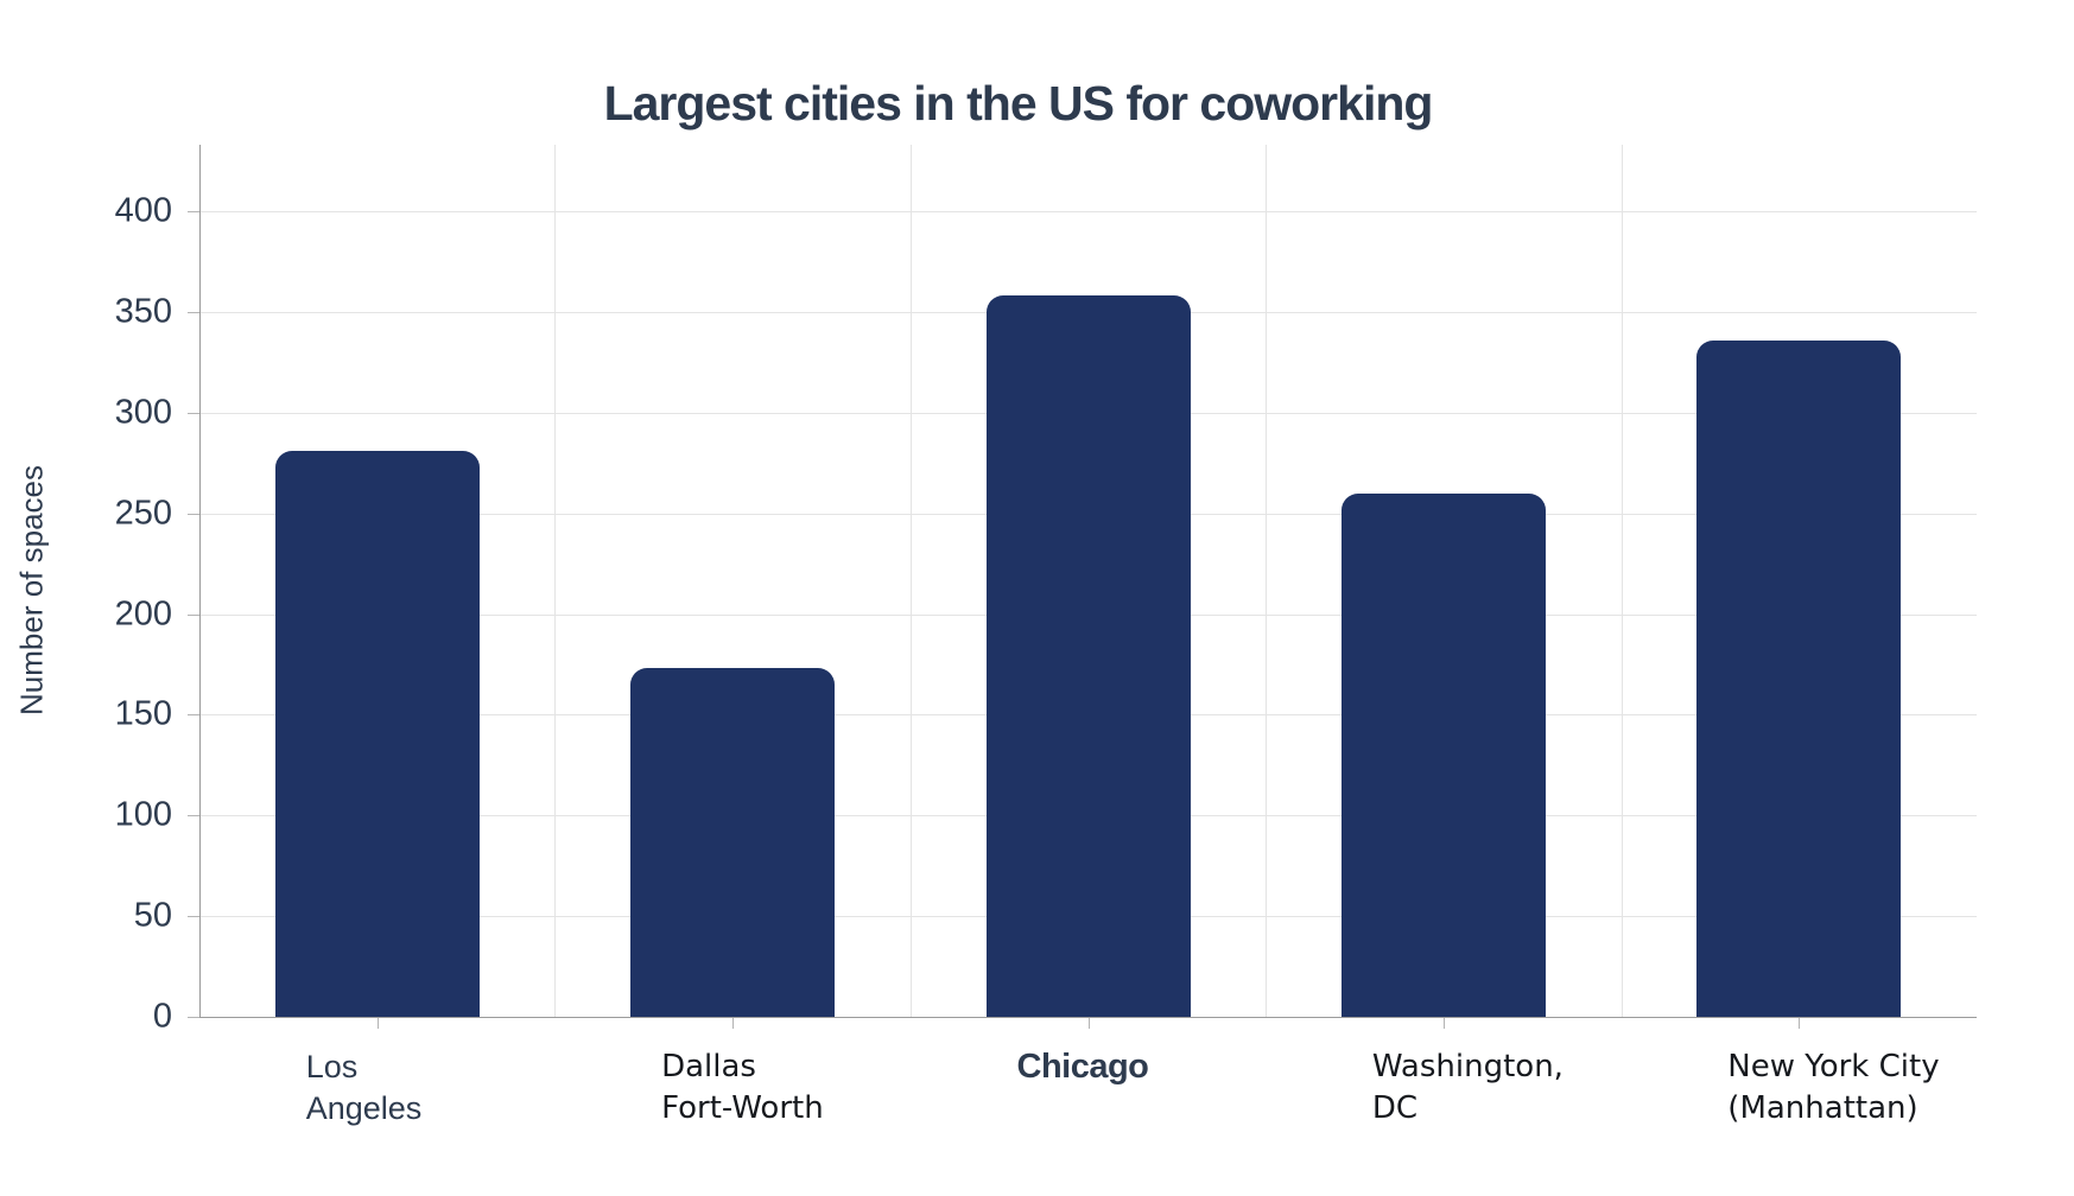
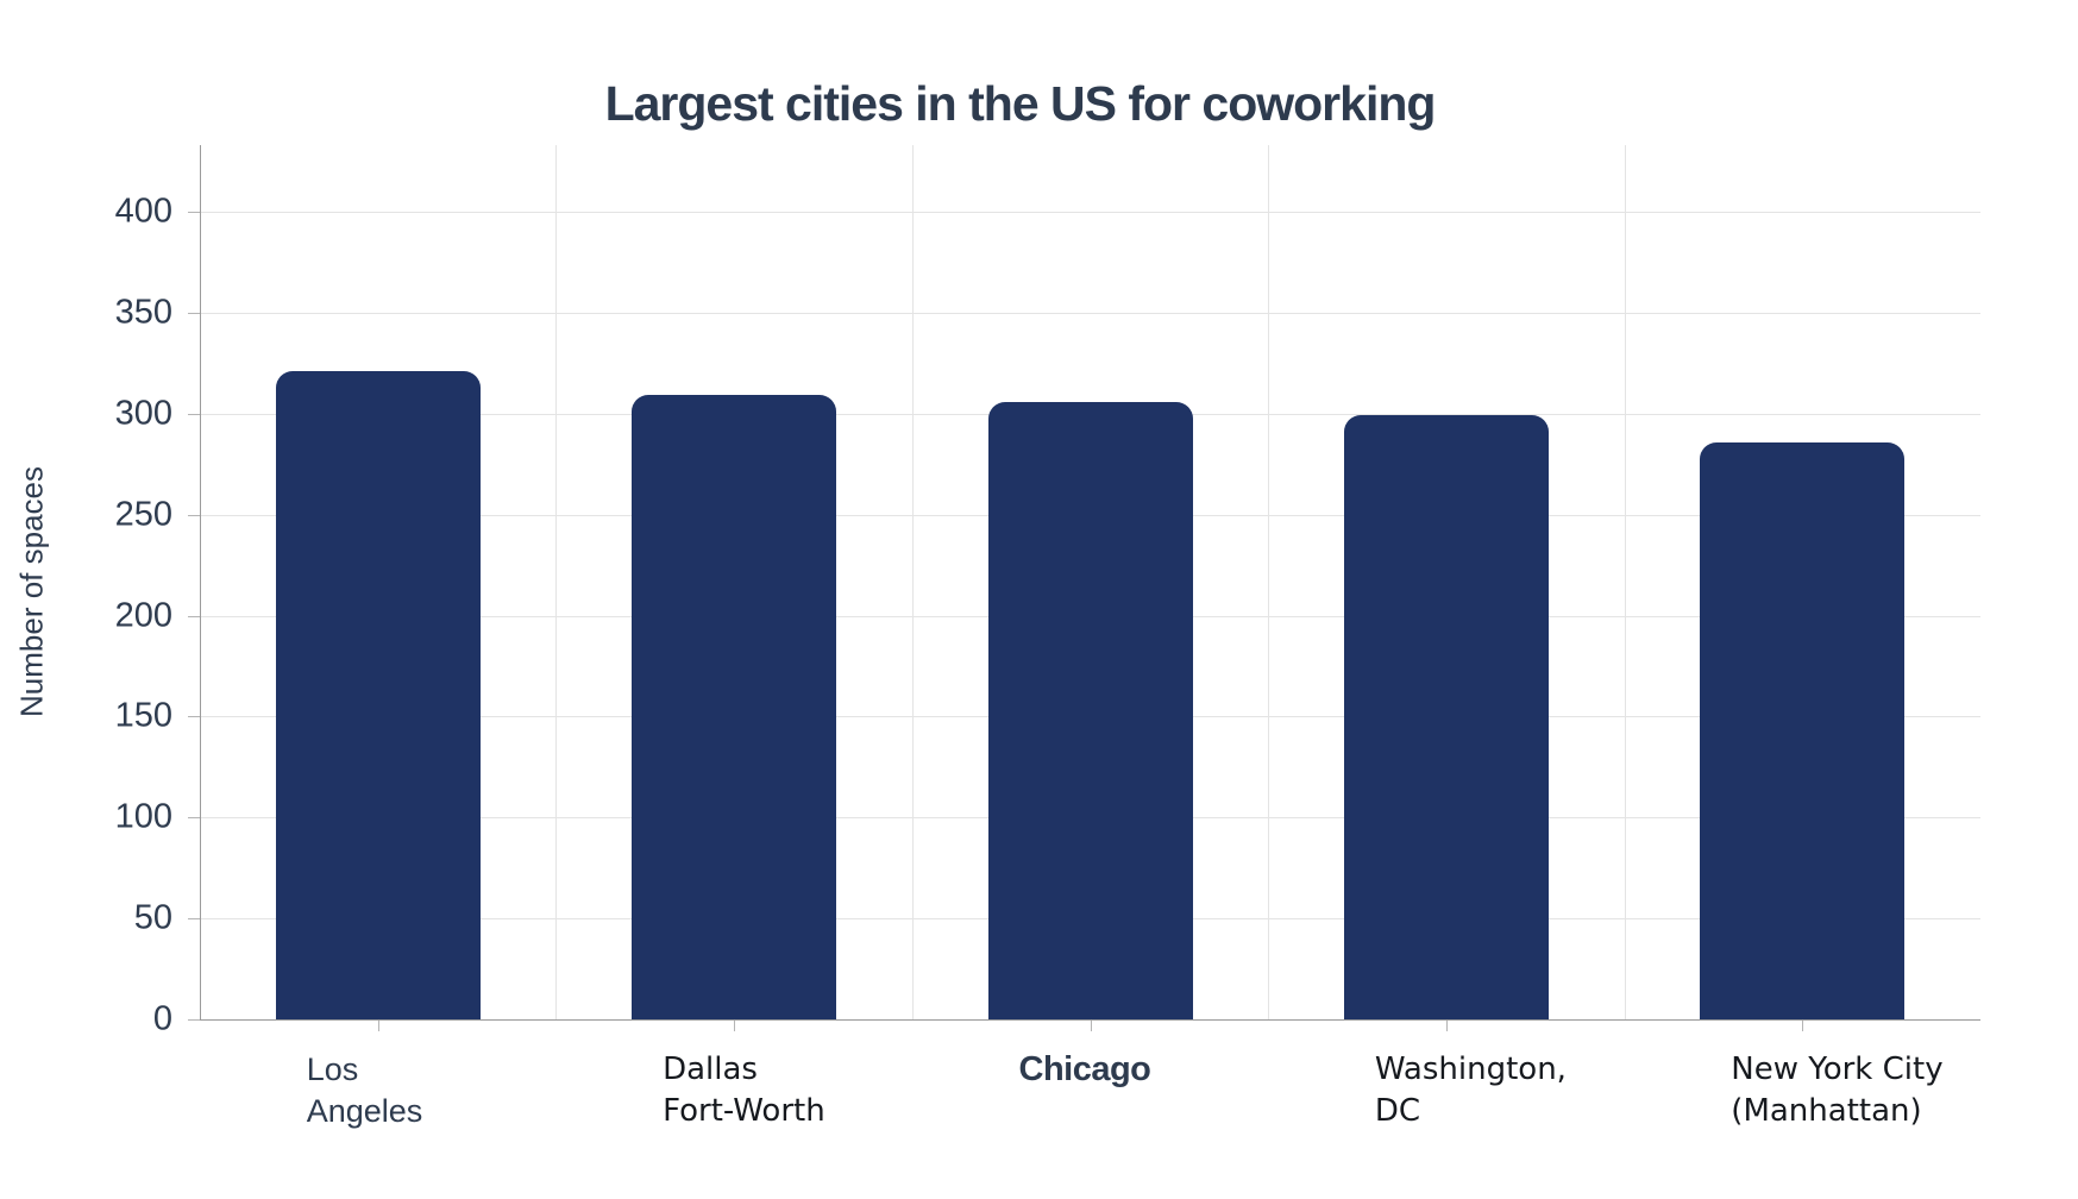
Los Angeles: 281 -> 321
Dallas Fort-Worth: 173 -> 309
Chicago: 358 -> 306
Washington, DC: 260 -> 299
New York City (Manhattan): 336 -> 286
